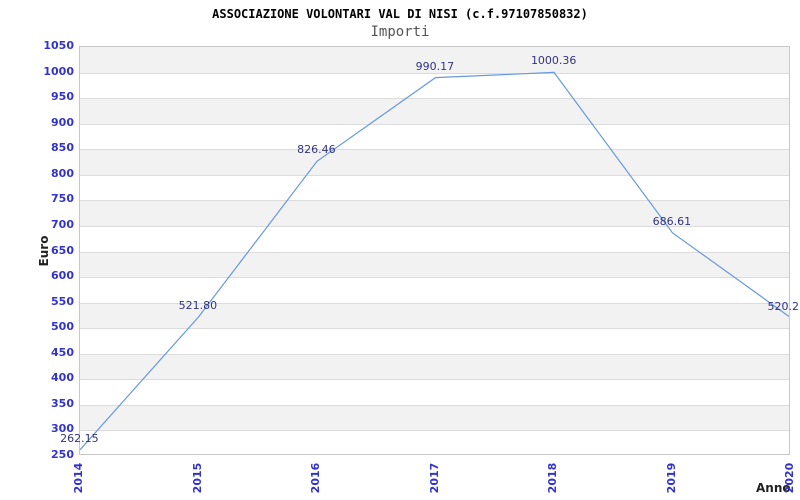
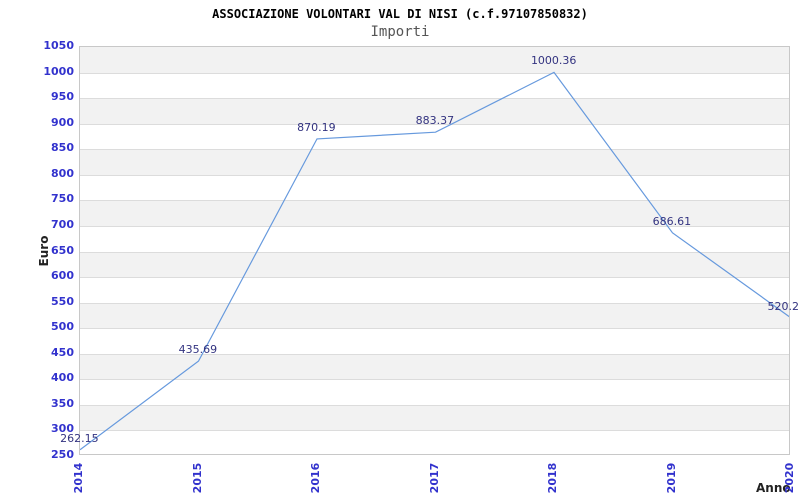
2015: 521.80 -> 435.69
2016: 826.46 -> 870.19
2017: 990.17 -> 883.37
